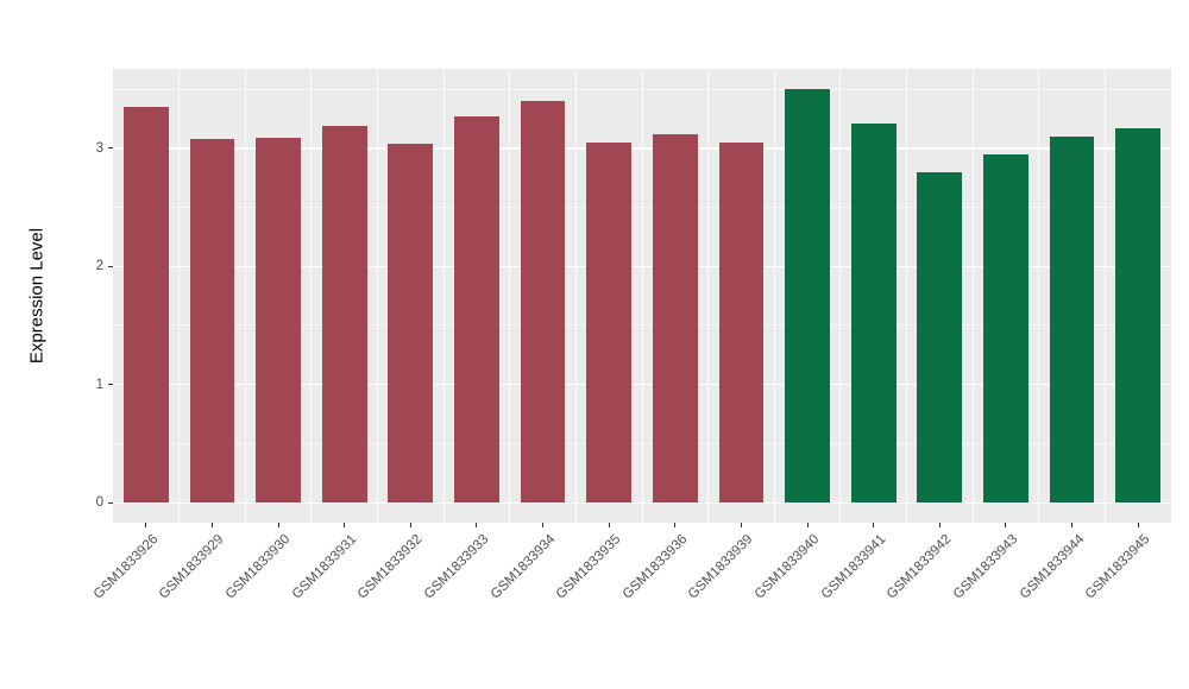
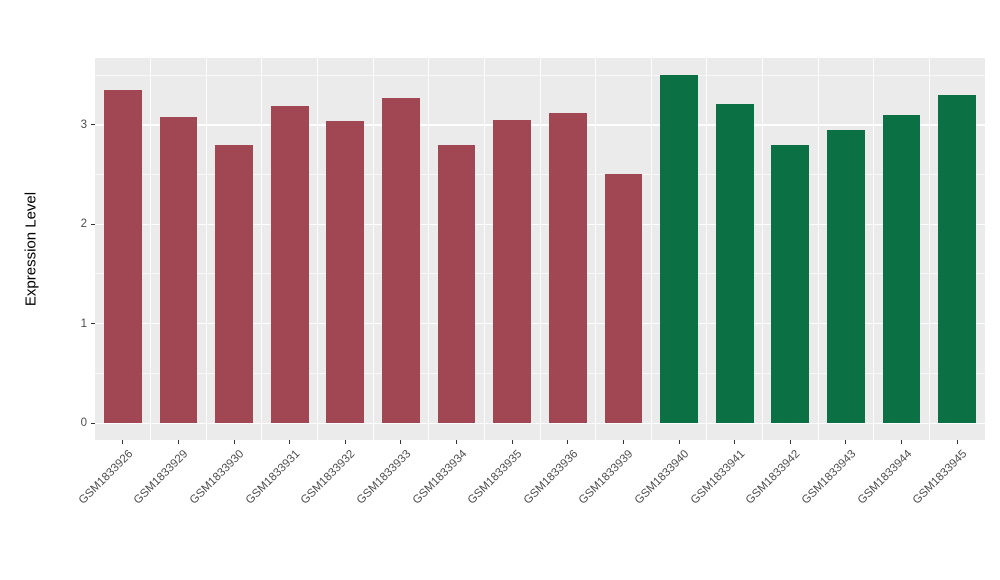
GSM1833930: 3.1 -> 2.8
GSM1833934: 3.4 -> 2.8
GSM1833939: 3.0 -> 2.5
GSM1833945: 3.2 -> 3.3
